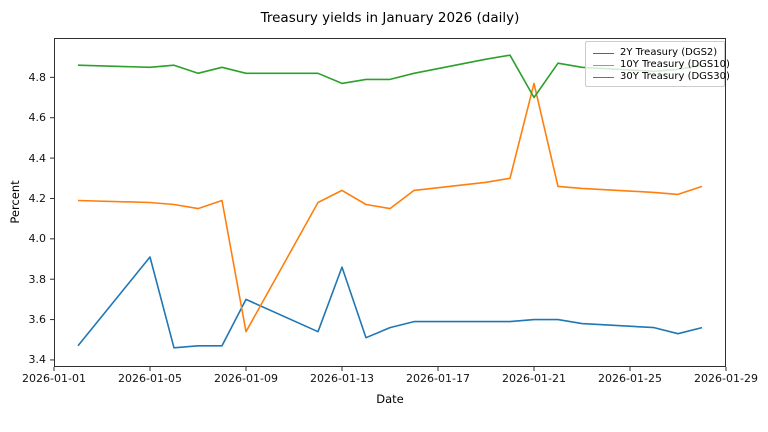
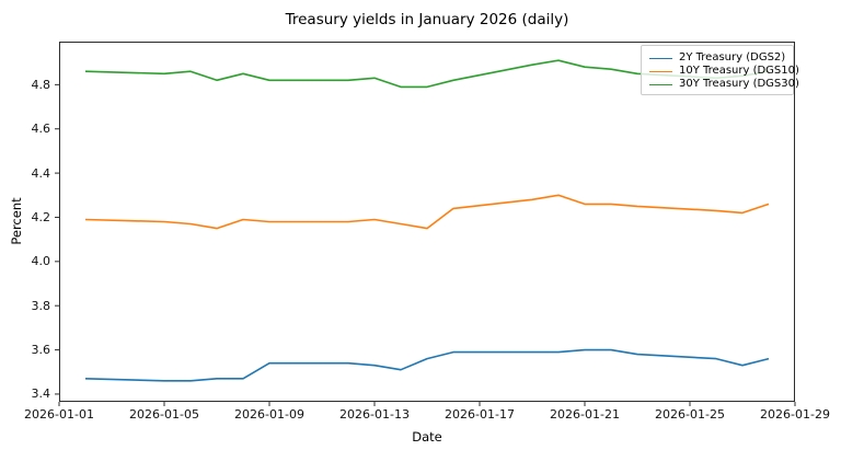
2Y Treasury (DGS2)/2026-01-05: 3.91 -> 3.46
2Y Treasury (DGS2)/2026-01-09: 3.70 -> 3.54
10Y Treasury (DGS10)/2026-01-09: 3.54 -> 4.18
2Y Treasury (DGS2)/2026-01-13: 3.86 -> 3.53
10Y Treasury (DGS10)/2026-01-13: 4.24 -> 4.19
30Y Treasury (DGS30)/2026-01-13: 4.77 -> 4.83
10Y Treasury (DGS10)/2026-01-21: 4.77 -> 4.26
30Y Treasury (DGS30)/2026-01-21: 4.70 -> 4.88
